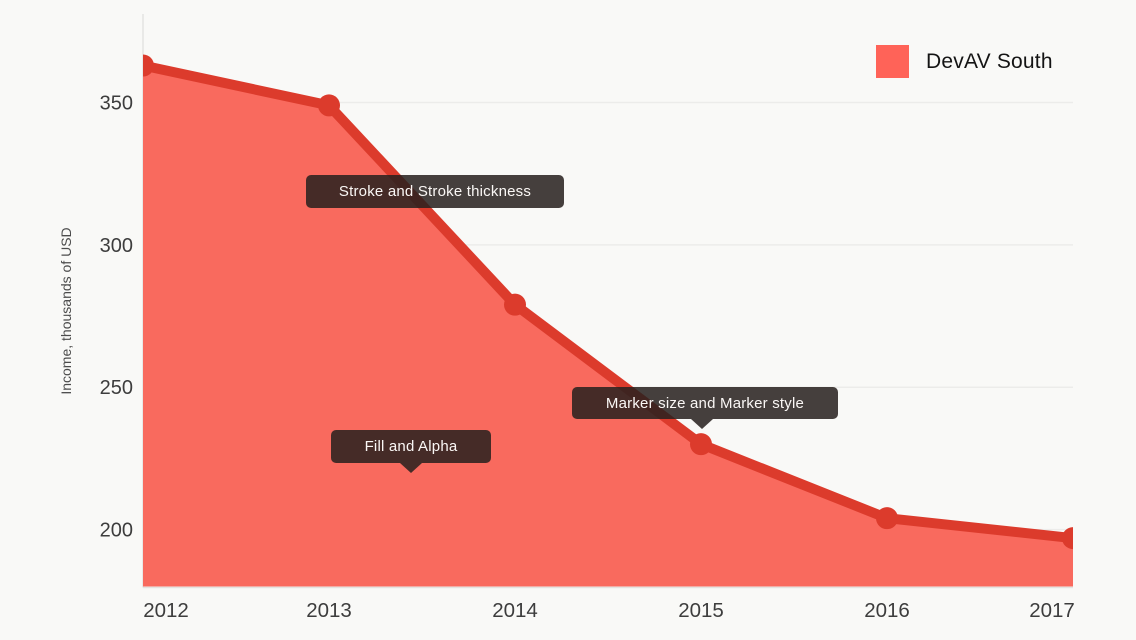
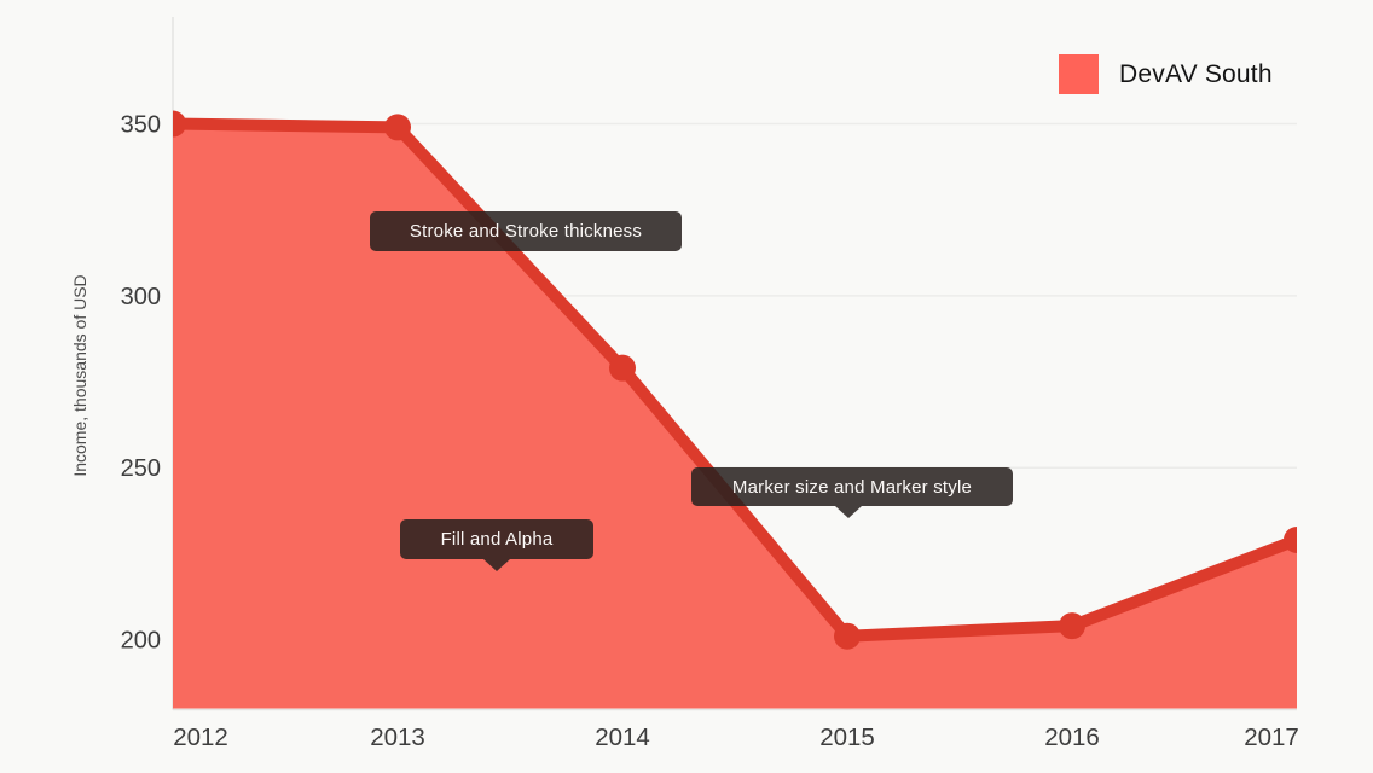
2012: 363 -> 350
2015: 230 -> 201
2017: 197 -> 229
